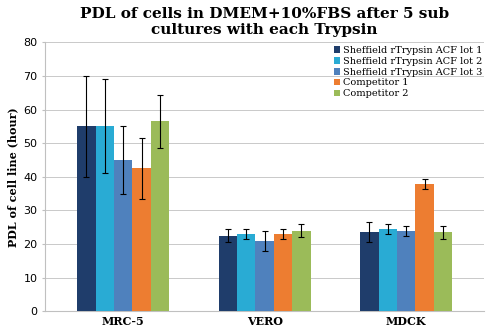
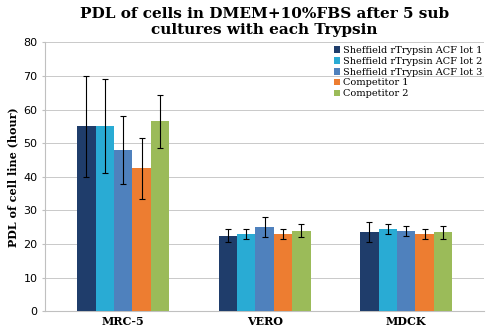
Sheffield rTrypsin ACF lot 3/MRC-5: 45 -> 48
Sheffield rTrypsin ACF lot 3/VERO: 21 -> 25
Competitor 1/MDCK: 38.0 -> 23.0
